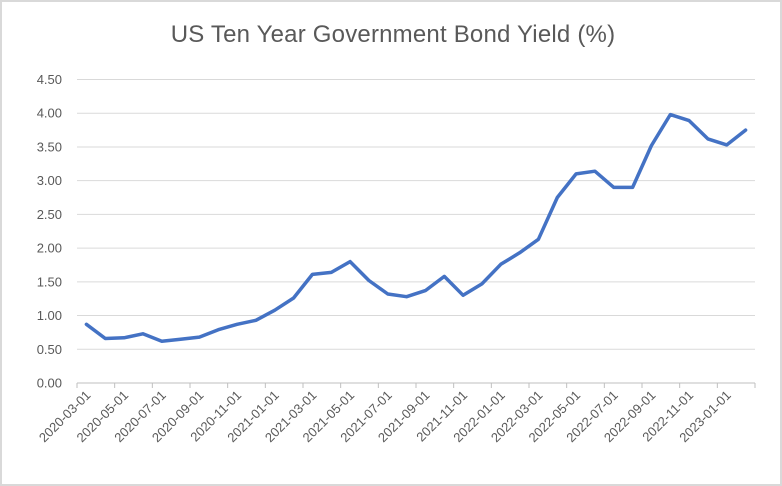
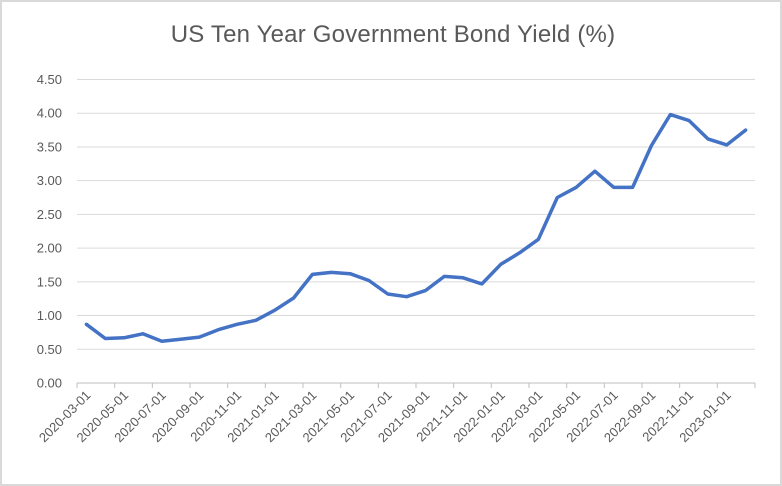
2021-05-01: 1.8 -> 1.6
2021-11-01: 1.3 -> 1.6
2022-05-01: 3.1 -> 2.9
